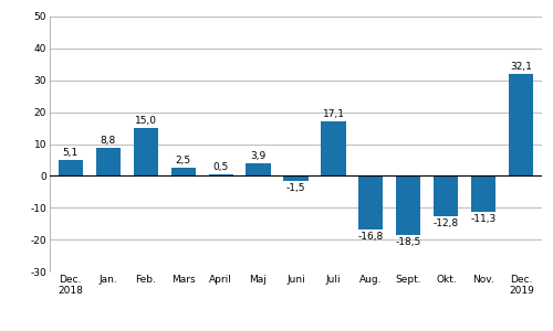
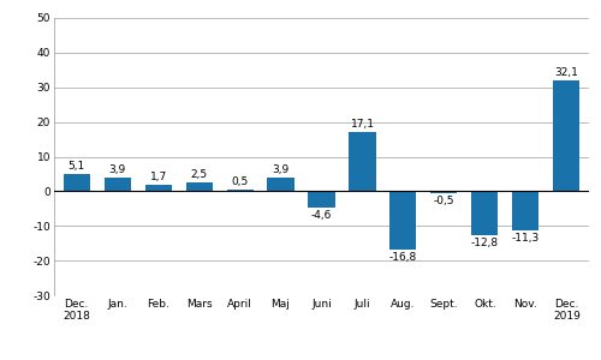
Jan.: 8,8 -> 3,9
Feb.: 15,0 -> 1,7
Juni: -1,5 -> -4,6
Sept.: -18,5 -> -0,5
